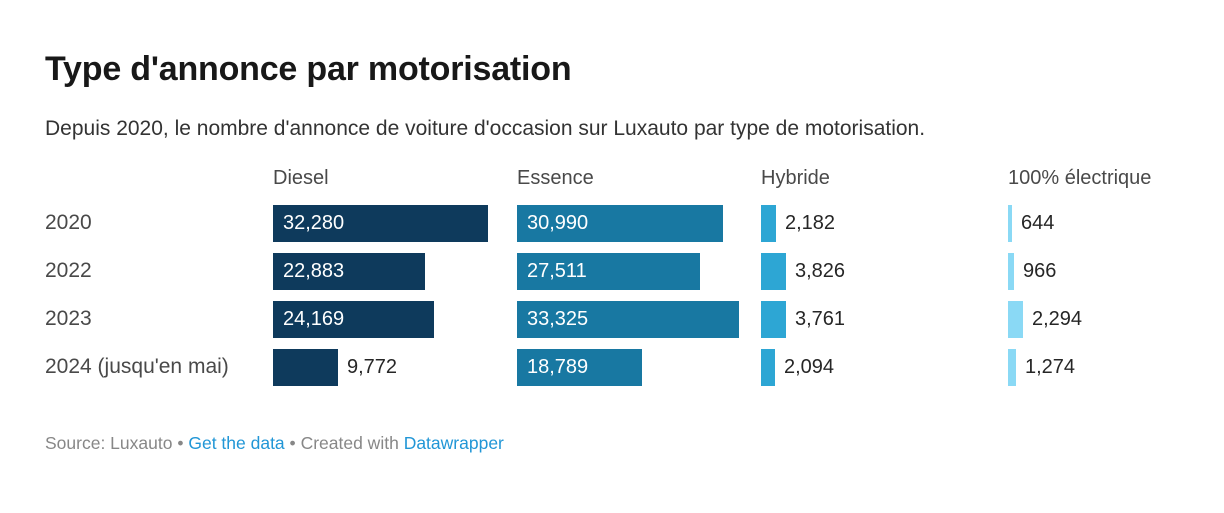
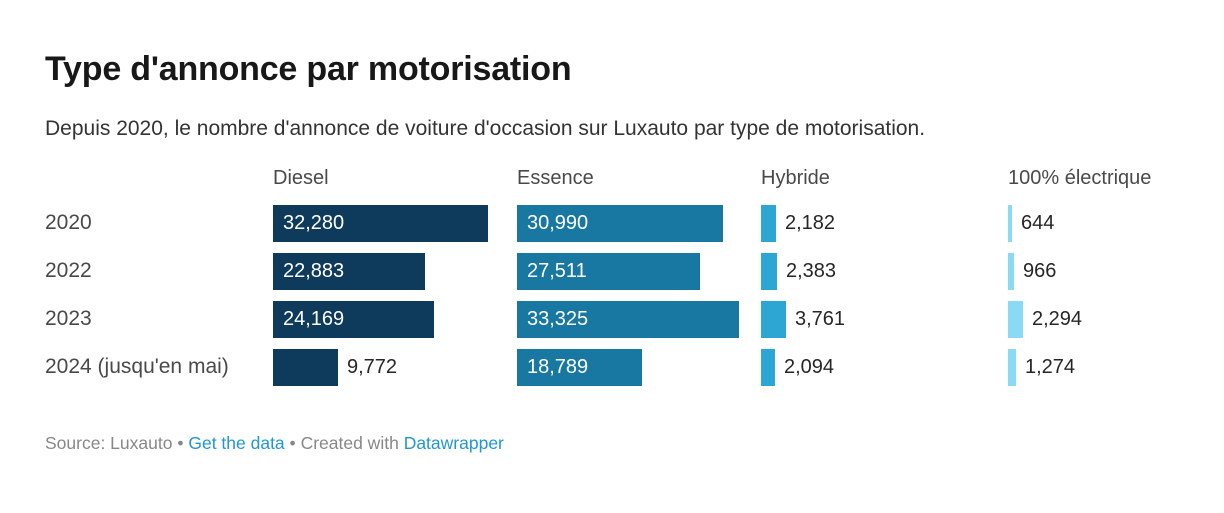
Hybride/2022: 3,826 -> 2,383
